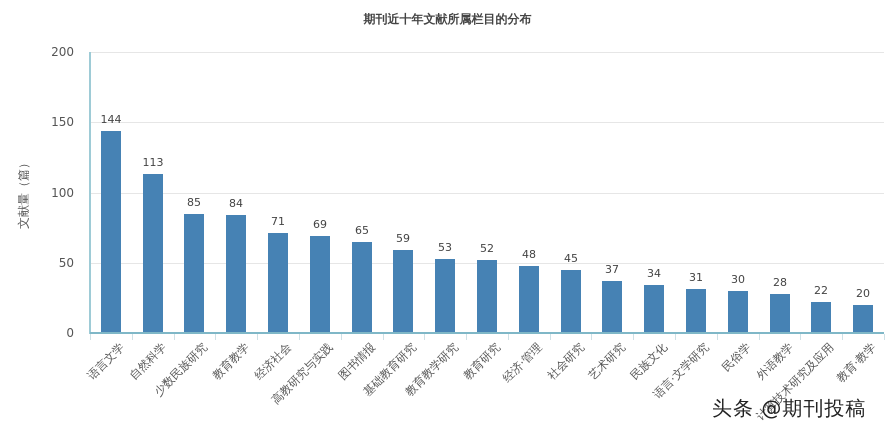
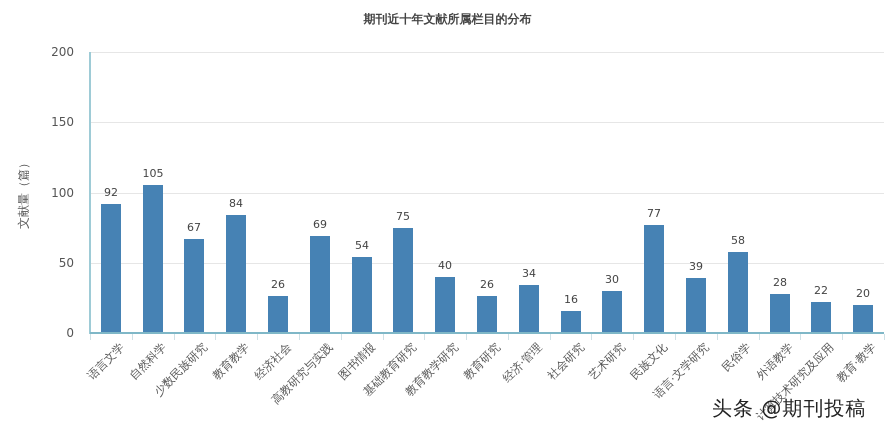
语言文学: 144 -> 92
自然科学: 113 -> 105
少数民族研究: 85 -> 67
经济社会: 71 -> 26
图书情报: 65 -> 54
基础教育研究: 59 -> 75
教育教学研究: 53 -> 40
教育研究: 52 -> 26
经济·管理: 48 -> 34
社会研究: 45 -> 16
艺术研究: 37 -> 30
民族文化: 34 -> 77
语言·文学研究: 31 -> 39
民俗学: 30 -> 58
